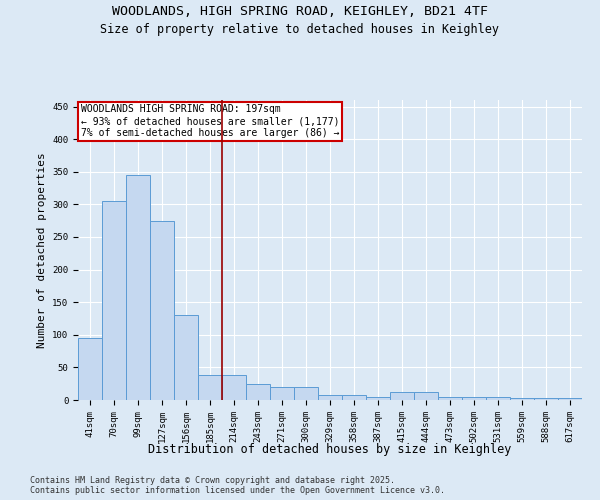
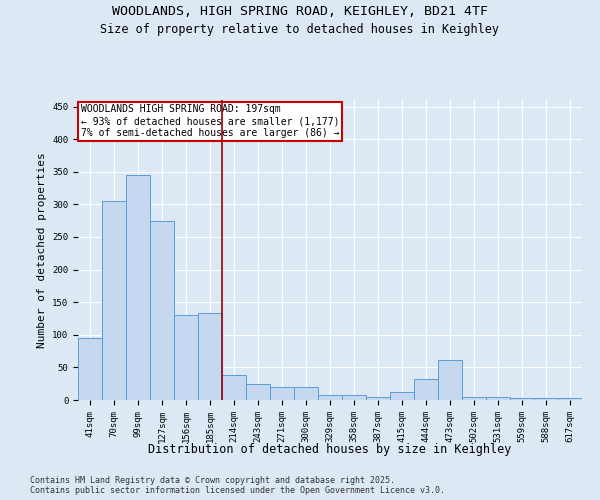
185sqm: 38 -> 134
444sqm: 12 -> 32
473sqm: 5 -> 62
